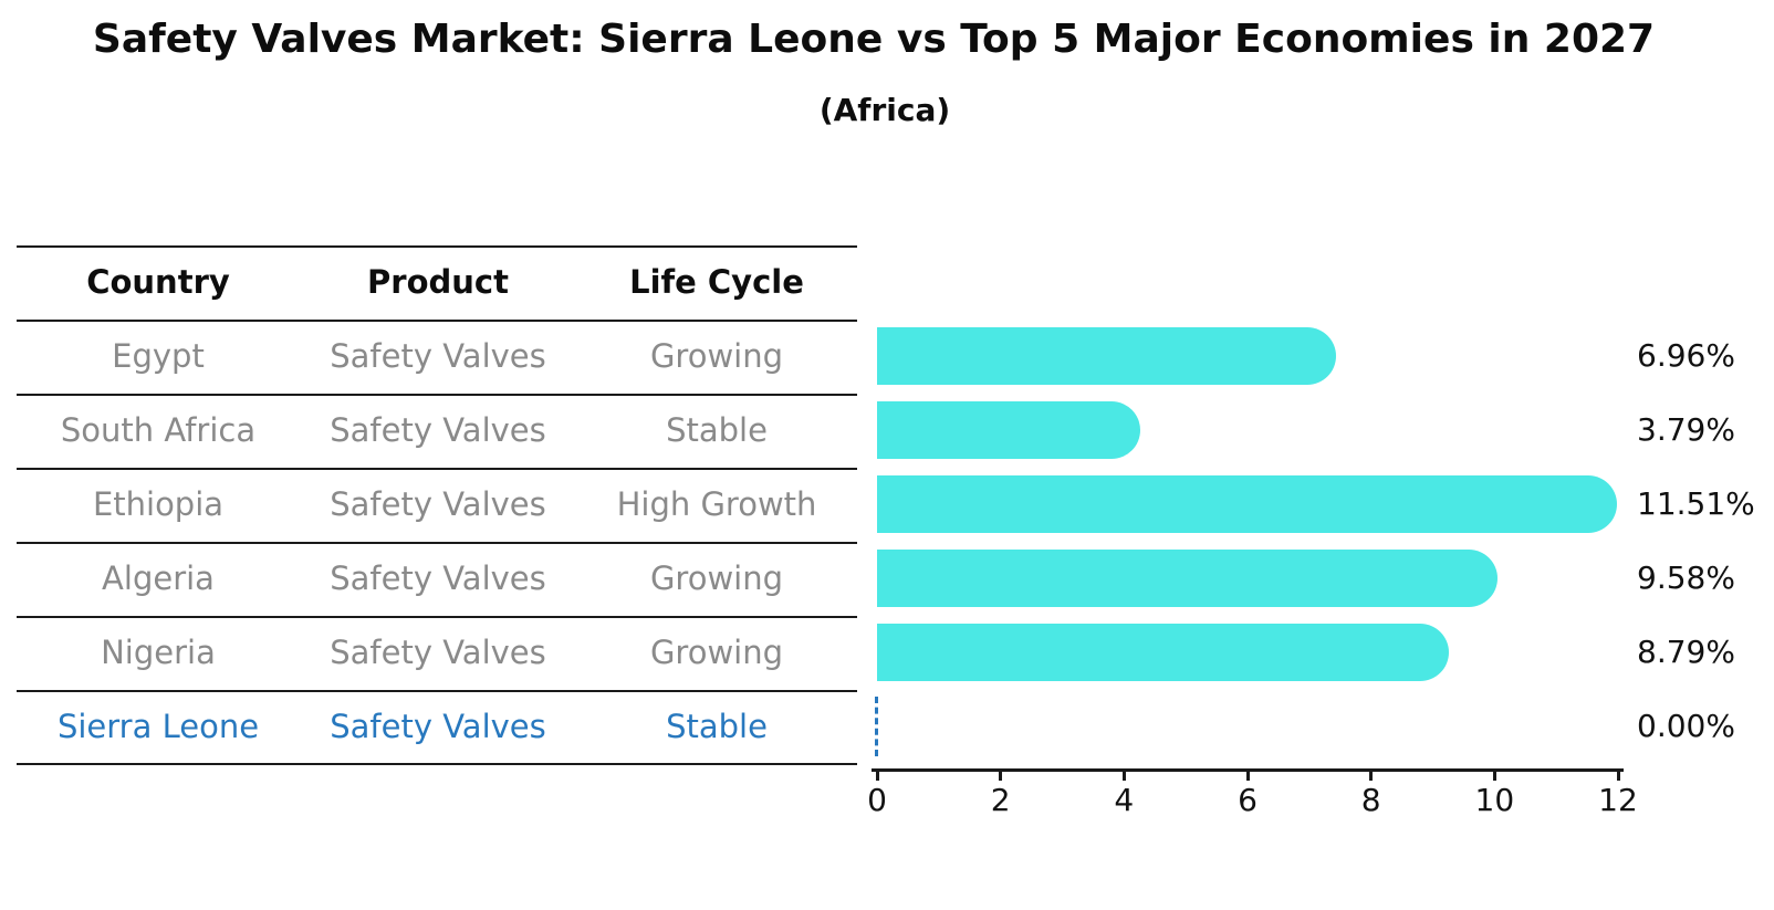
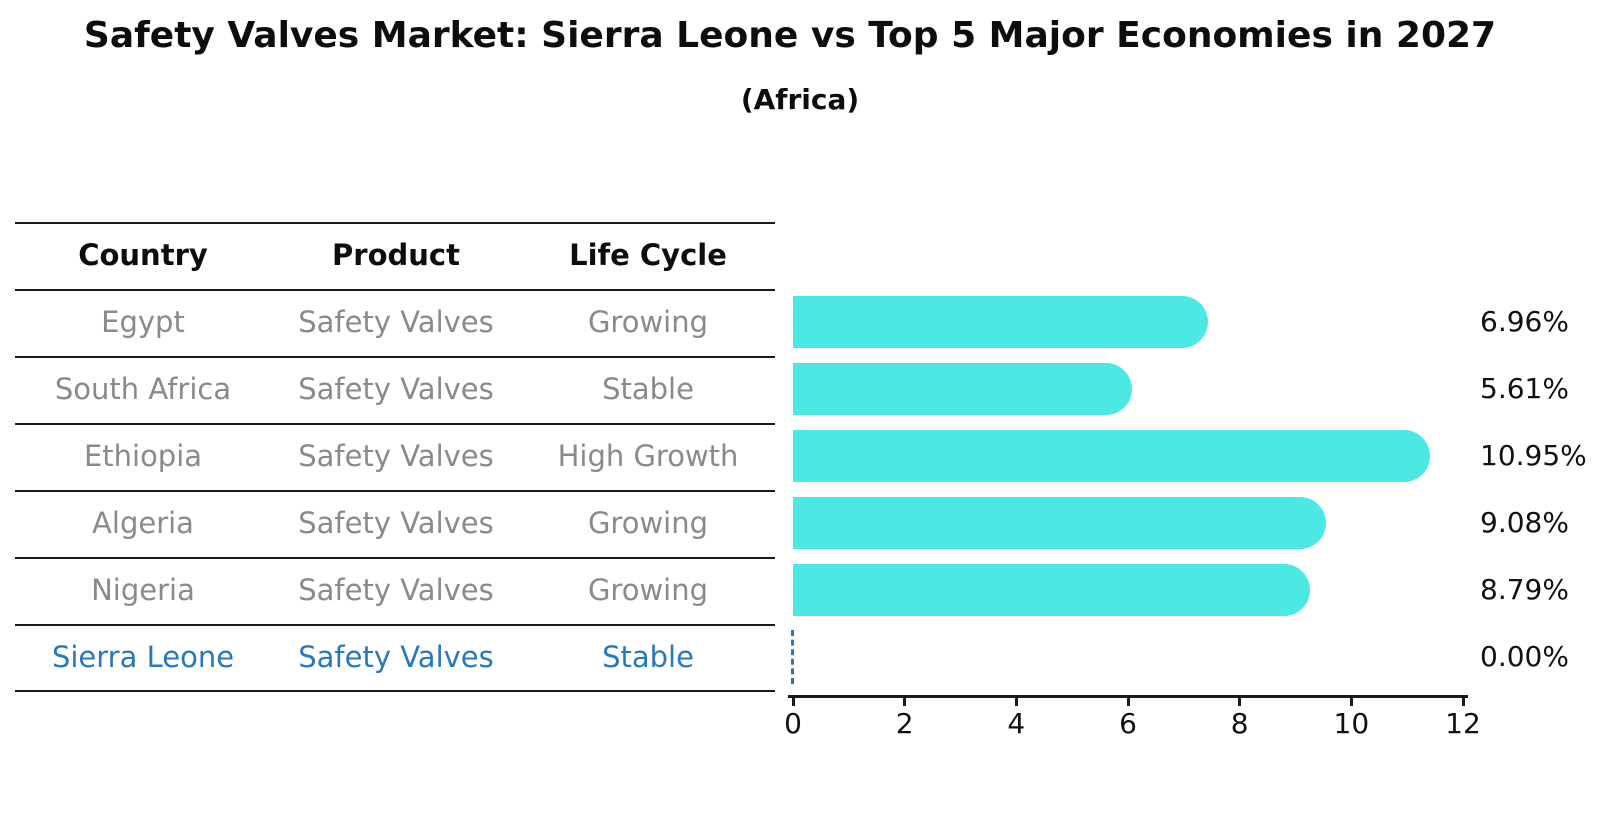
South Africa: 3.79% -> 5.61%
Ethiopia: 11.51% -> 10.95%
Algeria: 9.58% -> 9.08%
